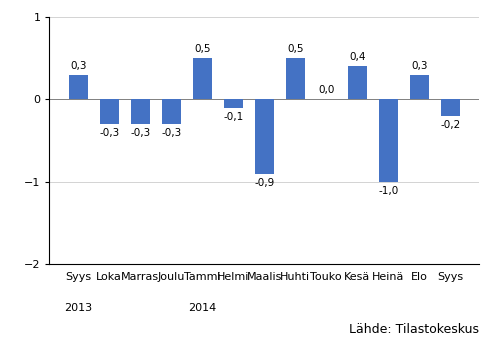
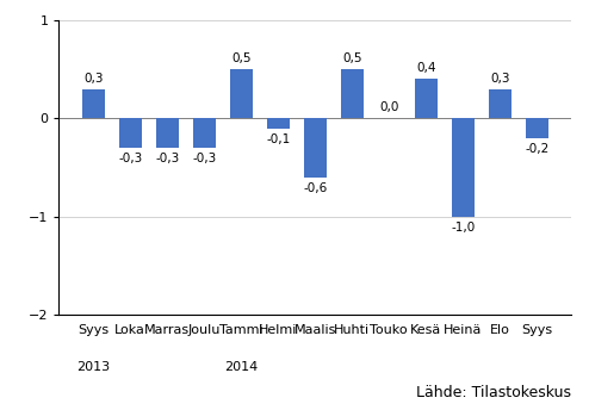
Maalis: -0,9 -> -0,6
